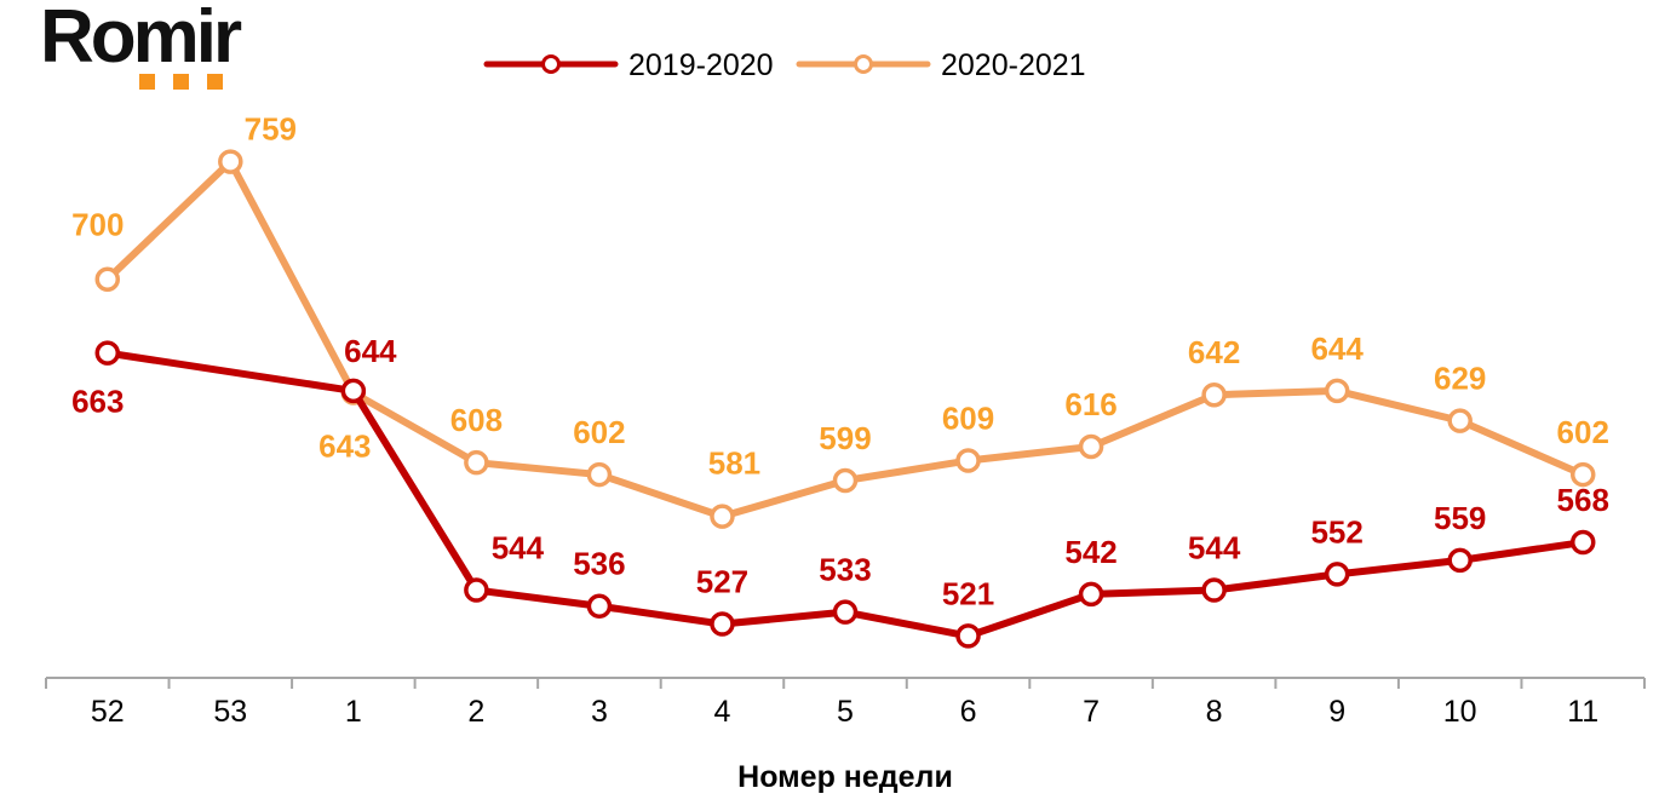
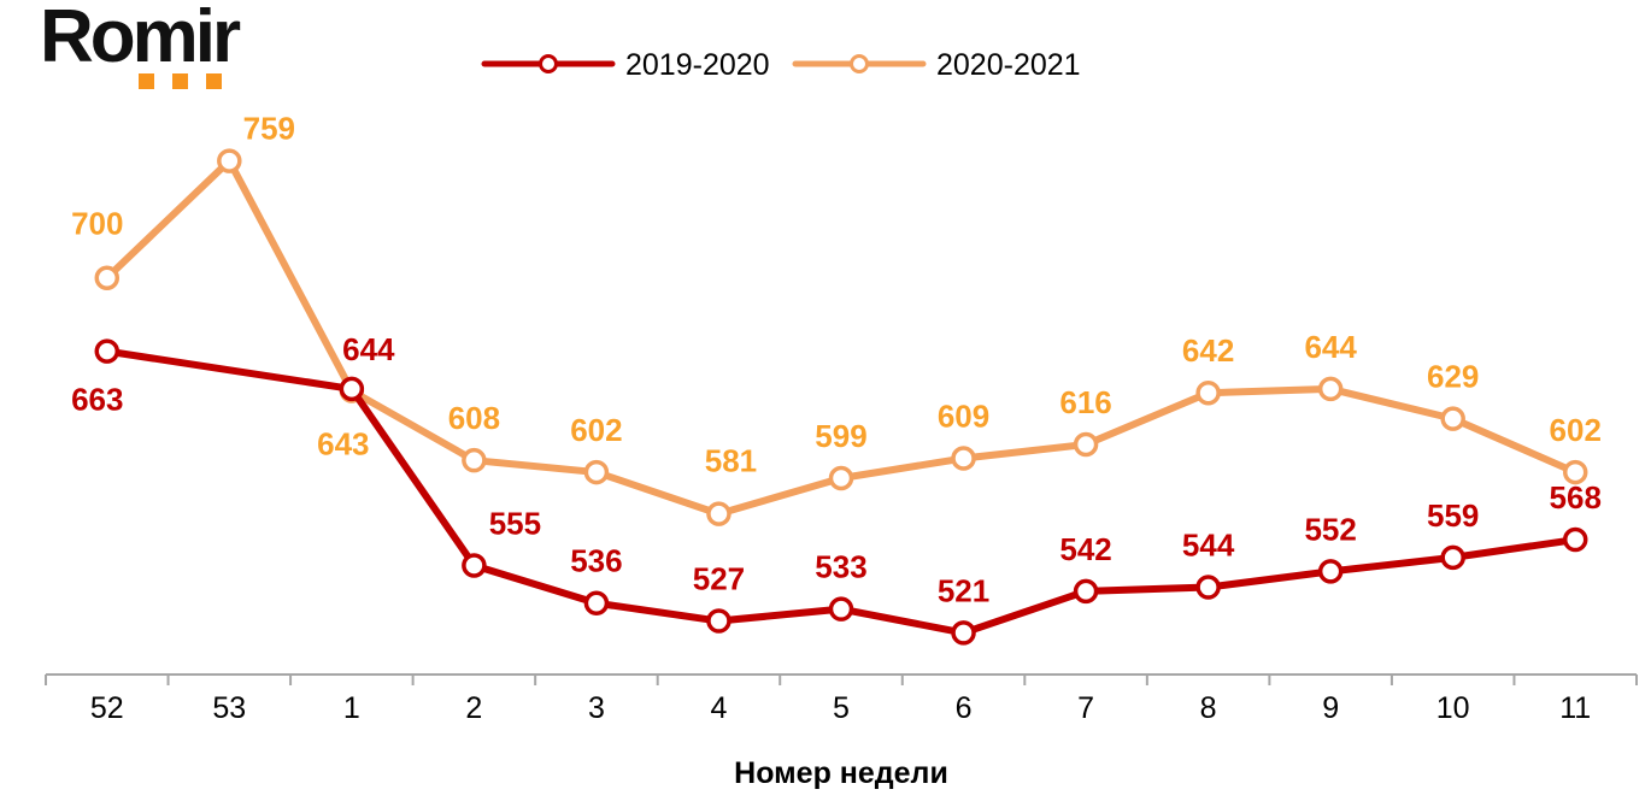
2019-2020/2: 544 -> 555
